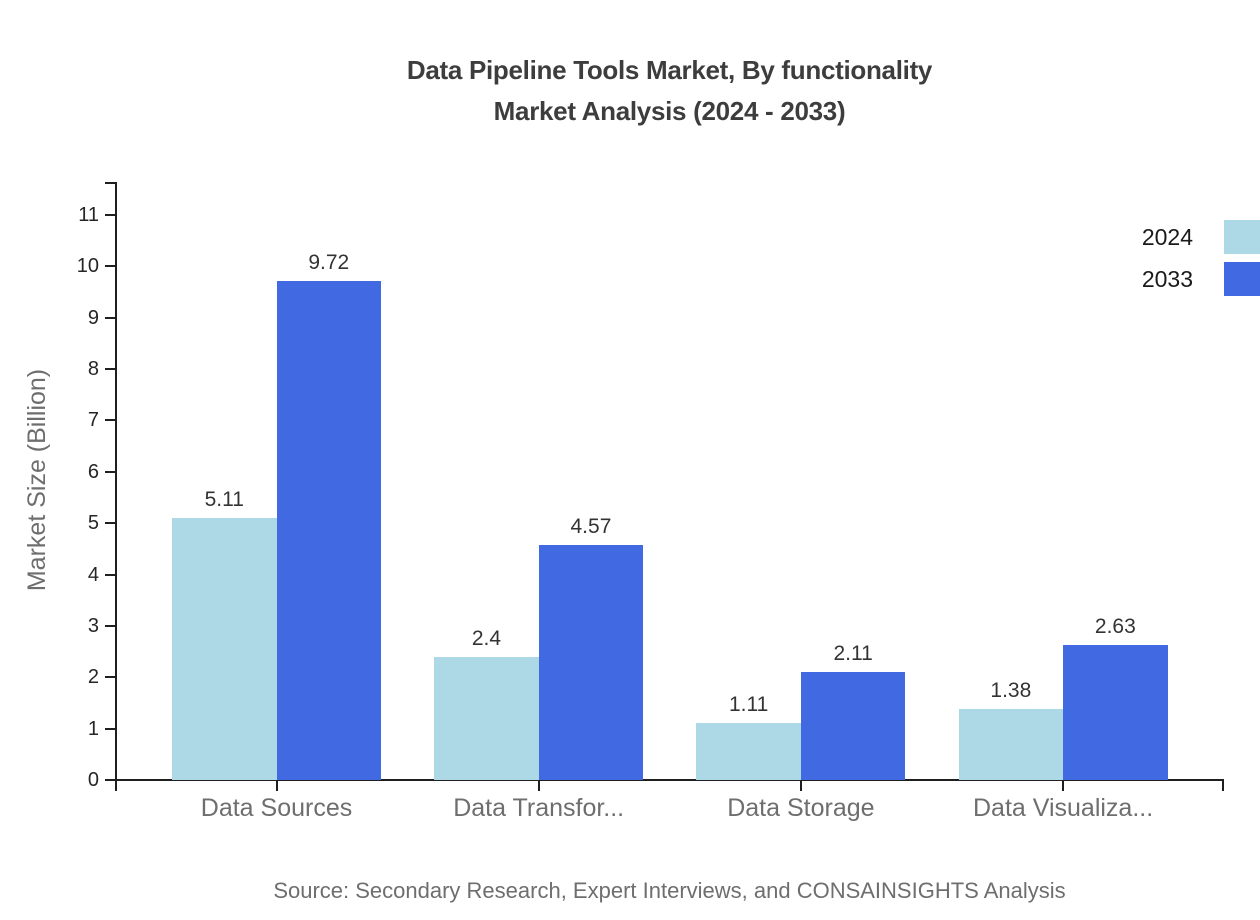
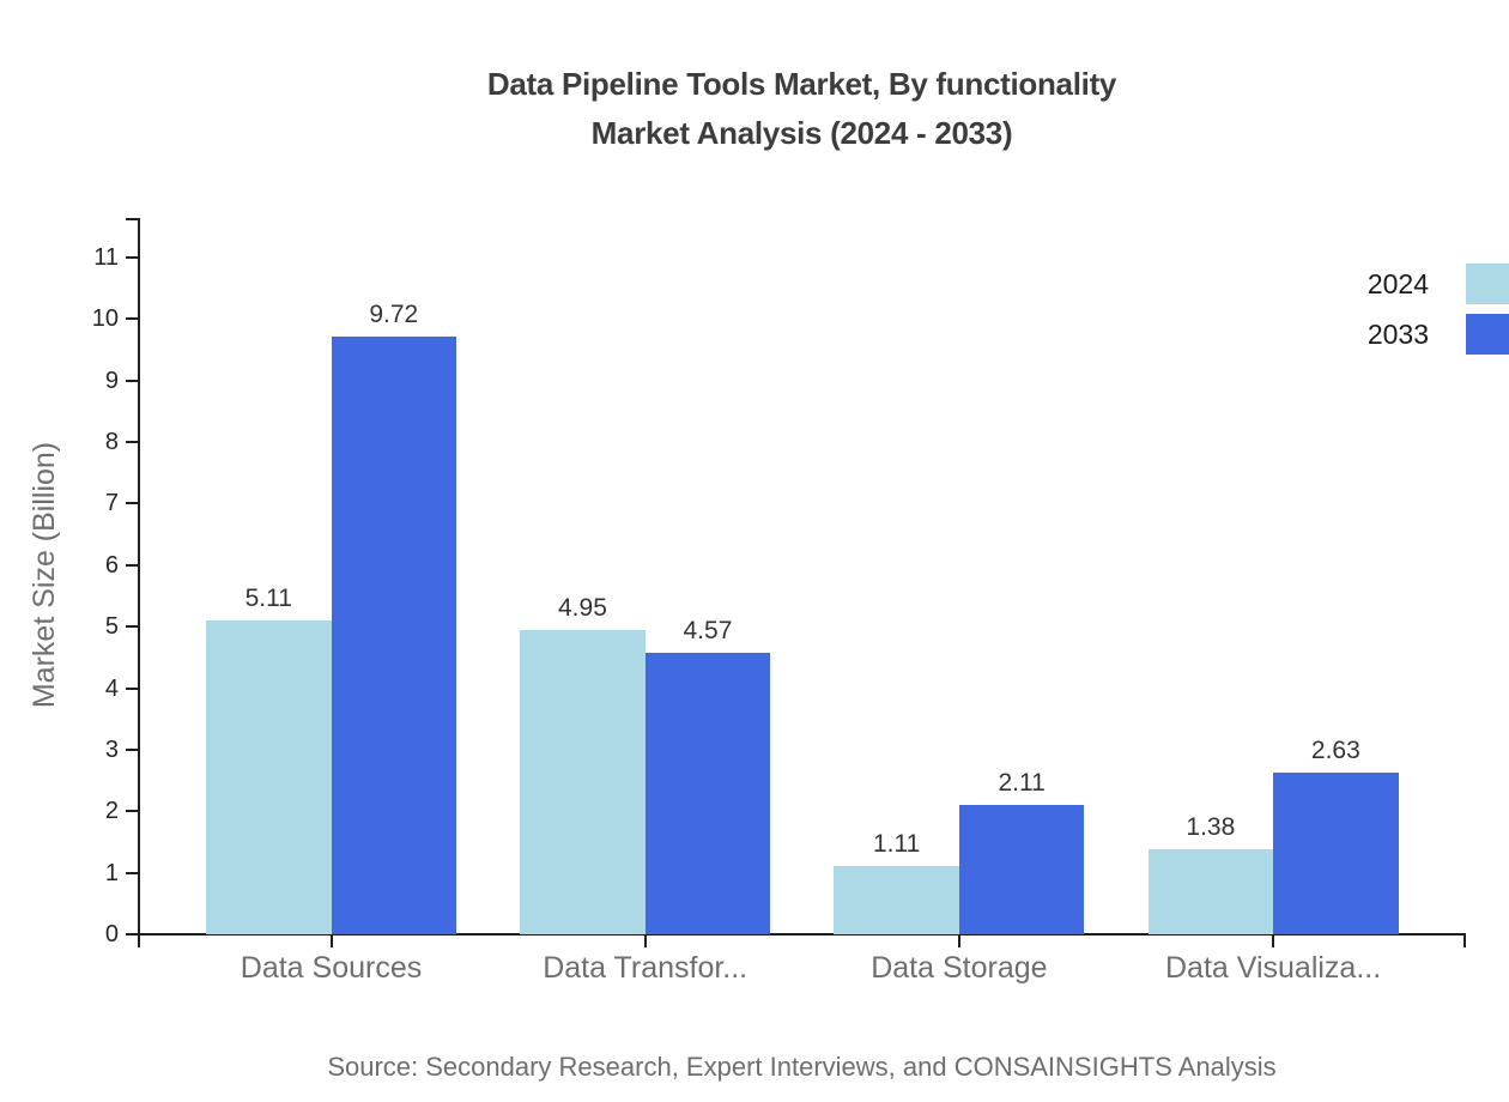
2024/Data Transfor...: 2.4 -> 4.95
